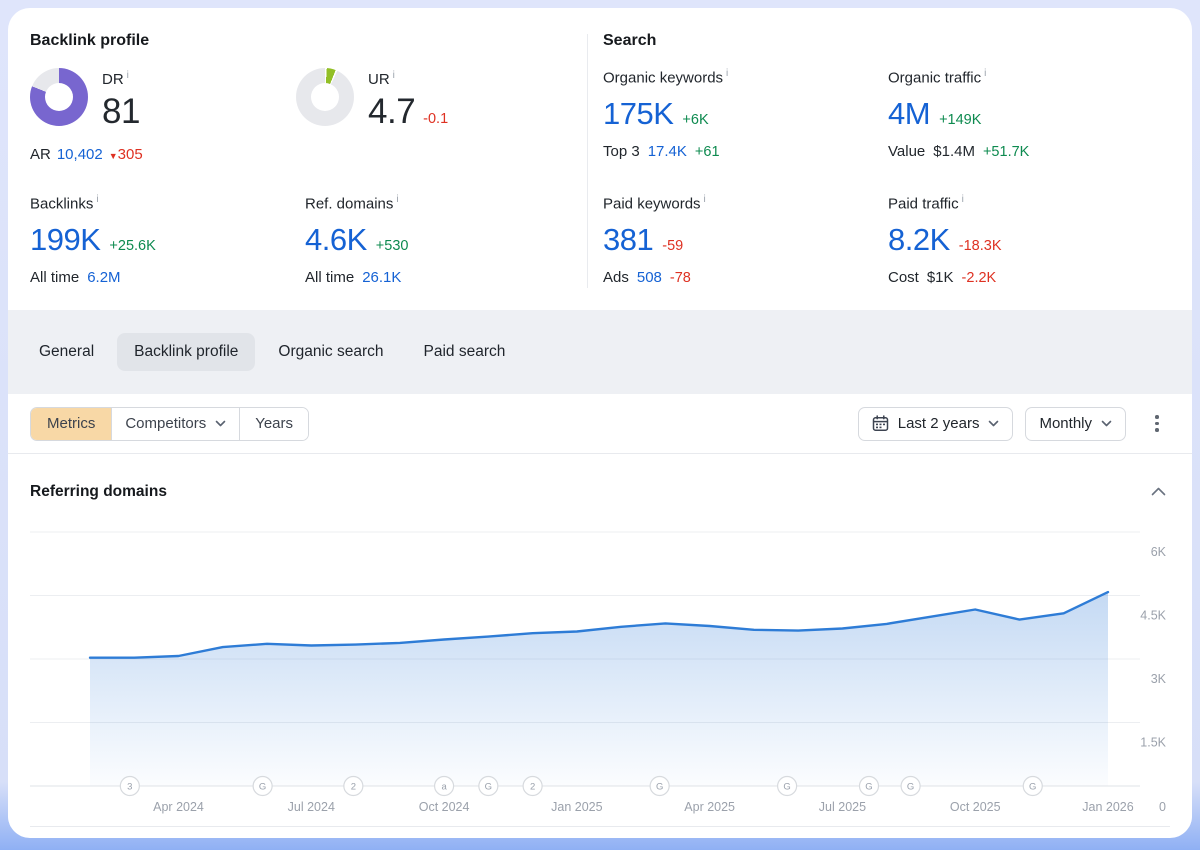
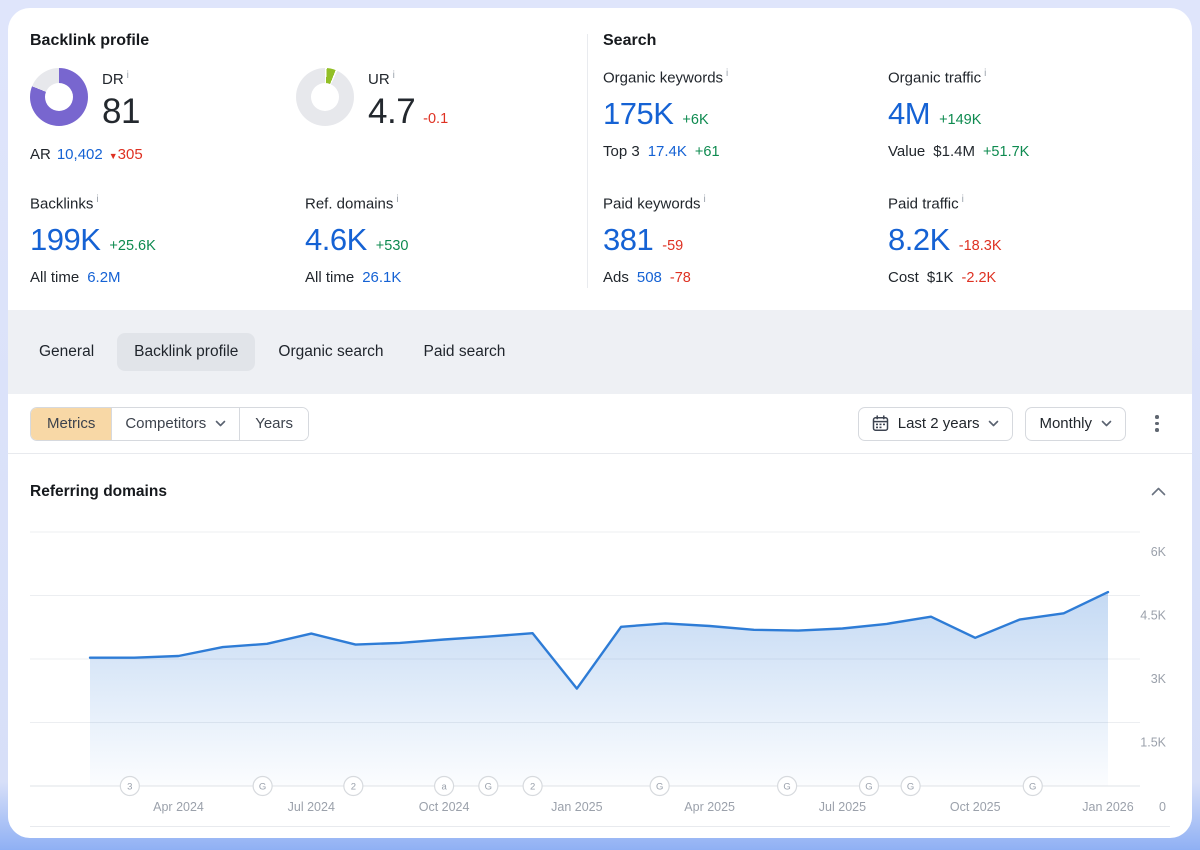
Jul 2024: 3.3K -> 3.6K
Jan 2025: 3.6K -> 2.3K
Oct 2025: 4.2K -> 3.5K
